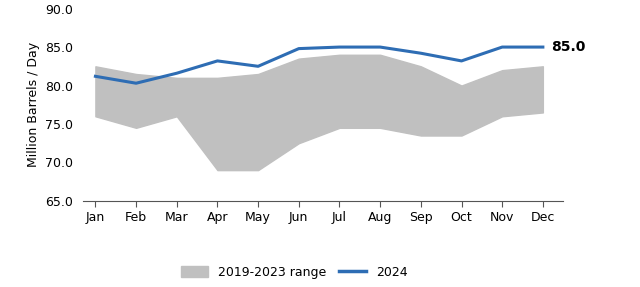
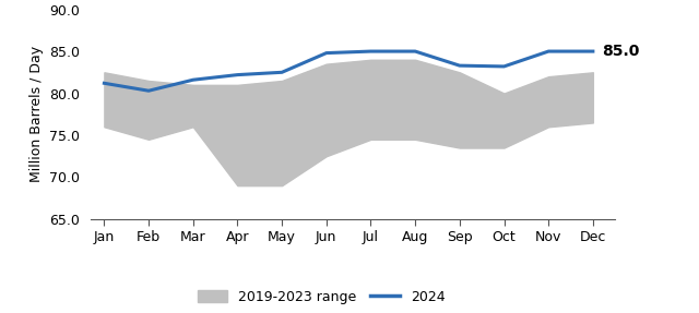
2024/Apr: 83.2 -> 82.2
2024/Sep: 84.2 -> 83.3
